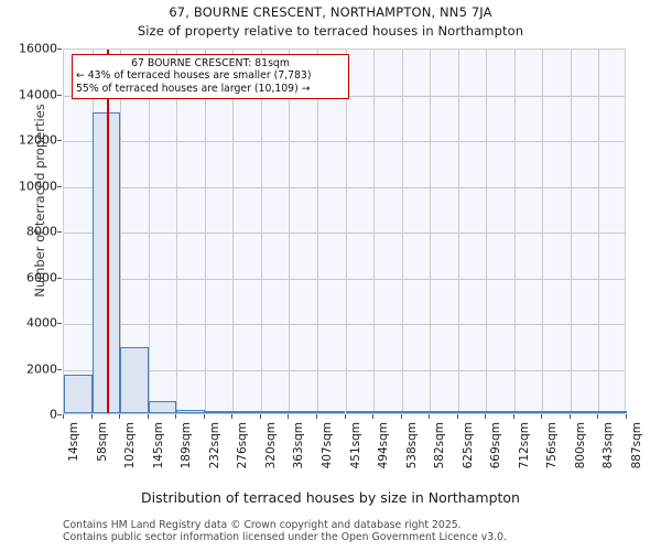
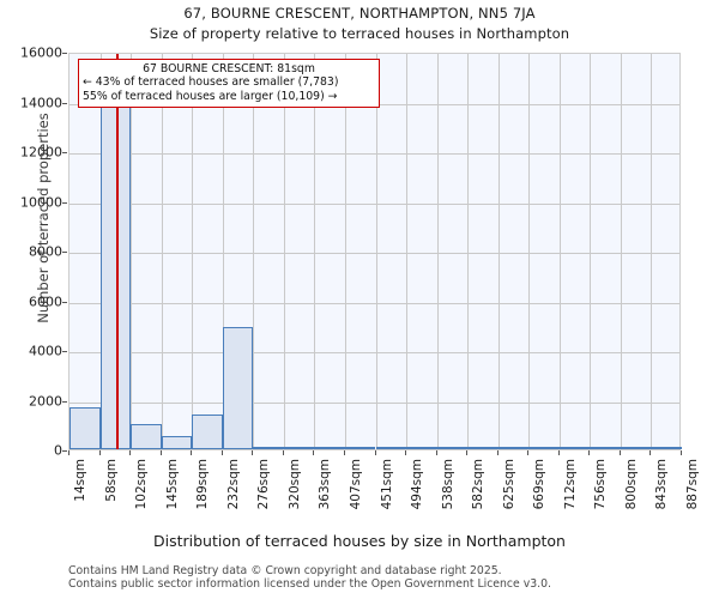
58sqm: 13200 -> 14500
102sqm: 2900 -> 1000
189sqm: 200 -> 1400
232sqm: 100 -> 4900
